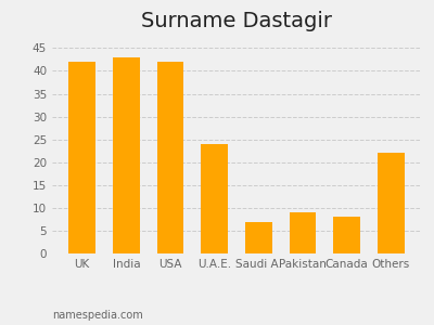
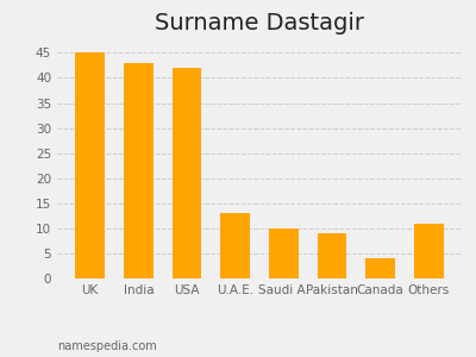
UK: 42 -> 45
U.A.E.: 24 -> 13
Saudi A.: 7 -> 10
Canada: 8 -> 4
Others: 22 -> 11
